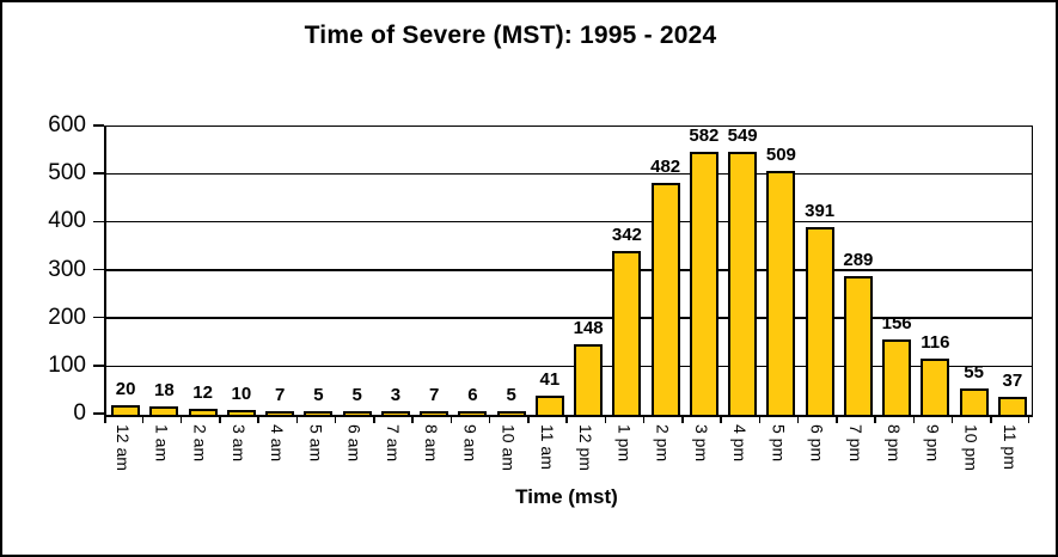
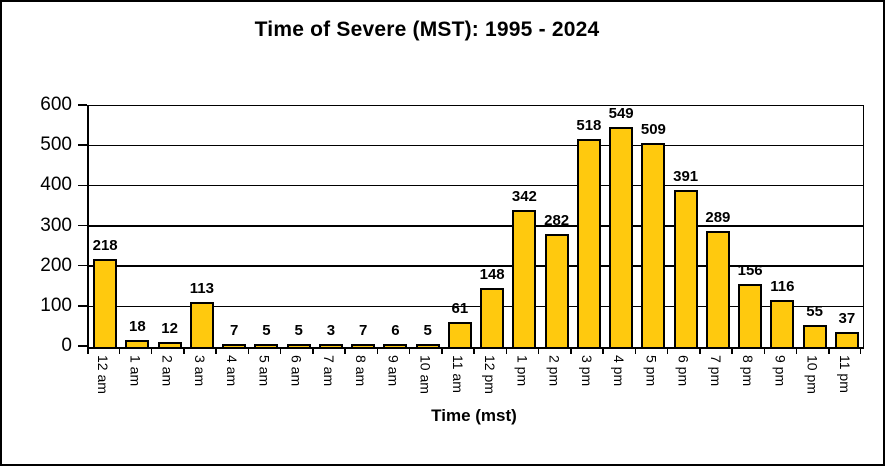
12 am: 20 -> 218
3 am: 10 -> 113
11 am: 41 -> 61
2 pm: 482 -> 282
3 pm: 582 -> 518
